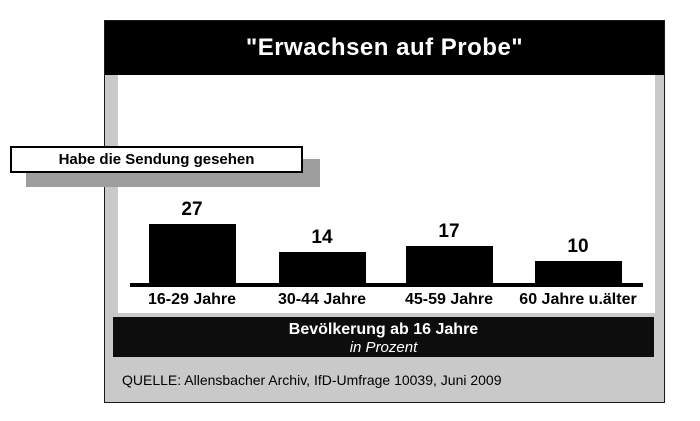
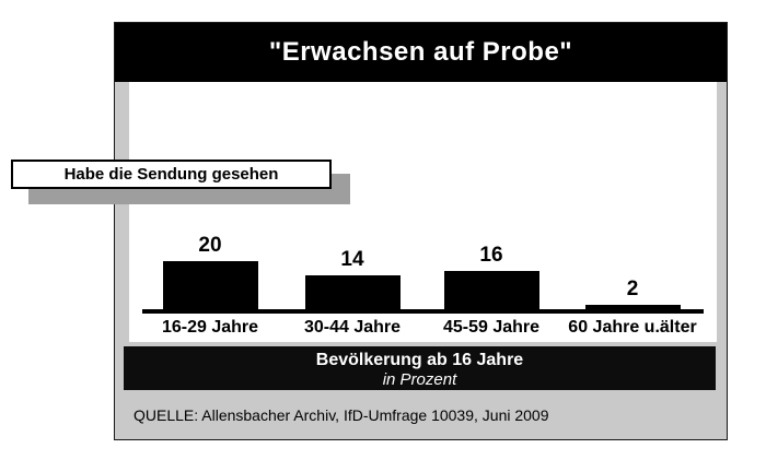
16-29 Jahre: 27 -> 20
45-59 Jahre: 17 -> 16
60 Jahre u.älter: 10 -> 2
